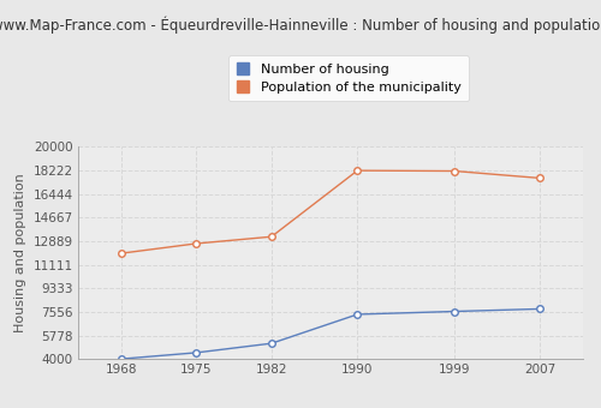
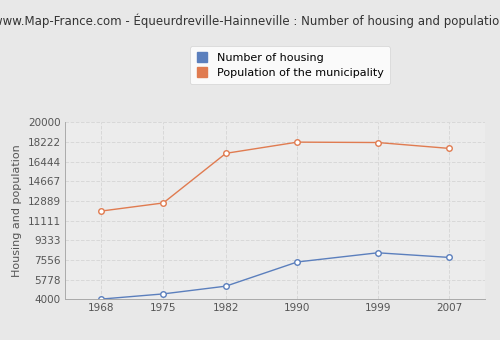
Population of the municipality/1982: 13200 -> 17200
Number of housing/1999: 7600 -> 8200
